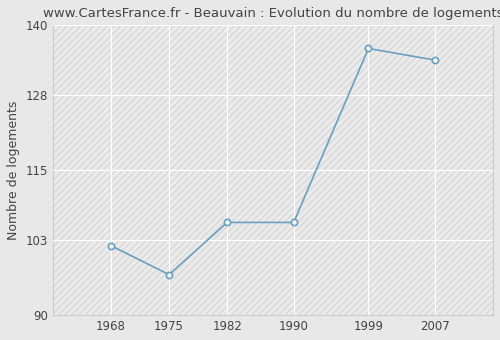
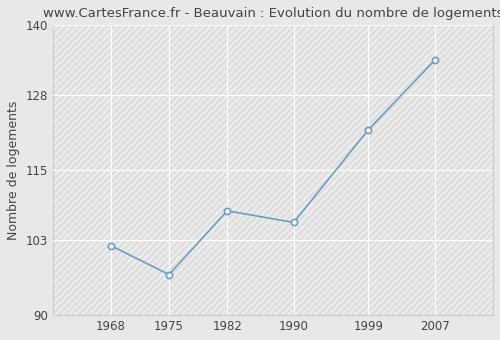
1982: 106 -> 108
1999: 136 -> 122
